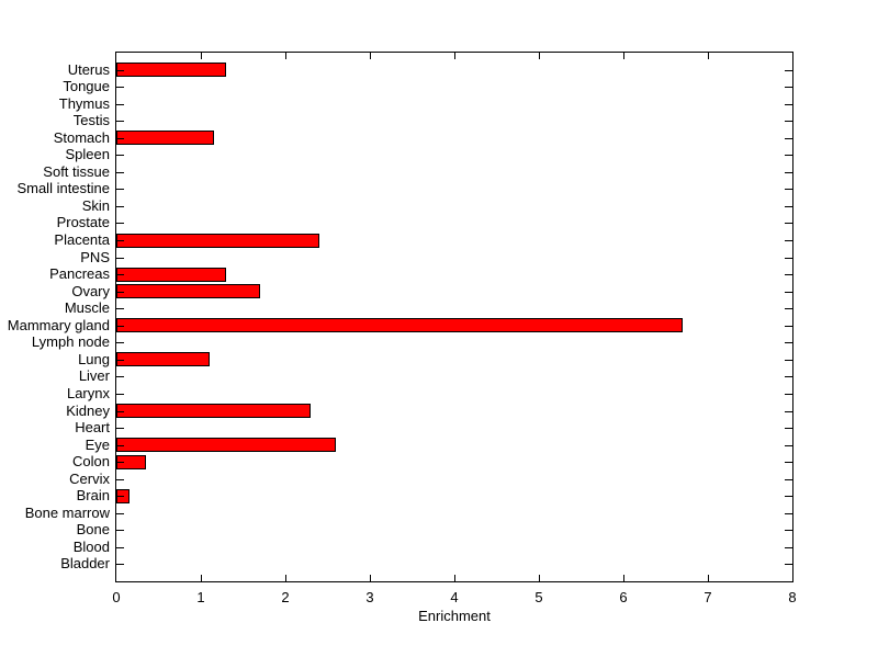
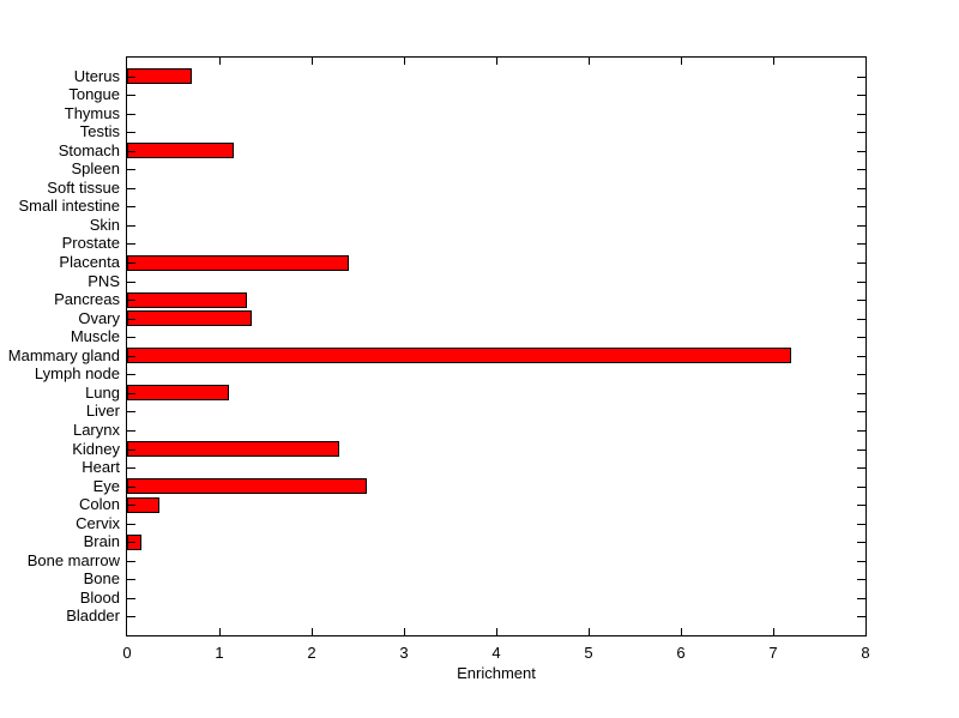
Uterus: 1.3 -> 0.7
Ovary: 1.7 -> 1.4
Mammary gland: 6.7 -> 7.2
